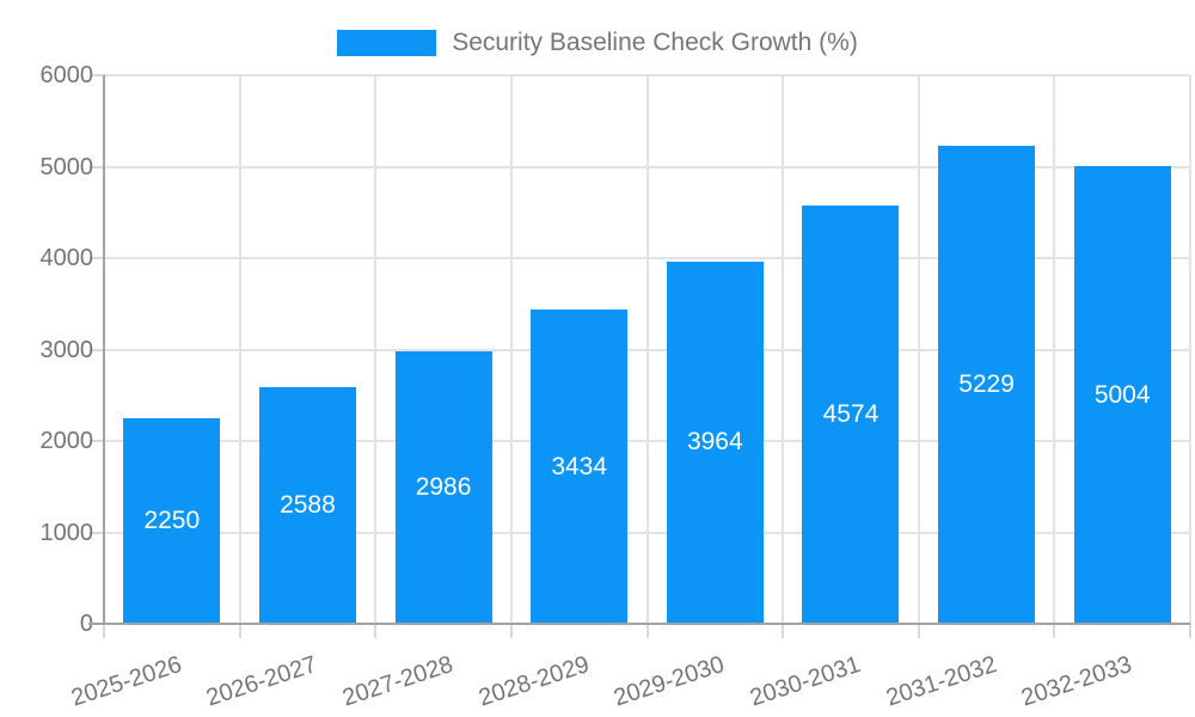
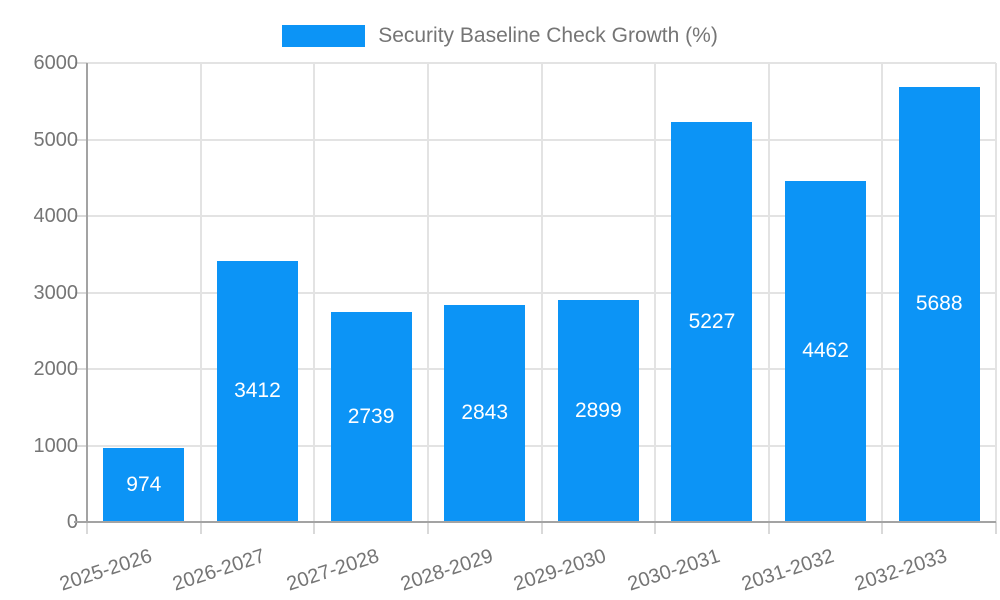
2025-2026: 2250 -> 974
2026-2027: 2588 -> 3412
2027-2028: 2986 -> 2739
2028-2029: 3434 -> 2843
2029-2030: 3964 -> 2899
2030-2031: 4574 -> 5227
2031-2032: 5229 -> 4462
2032-2033: 5004 -> 5688
